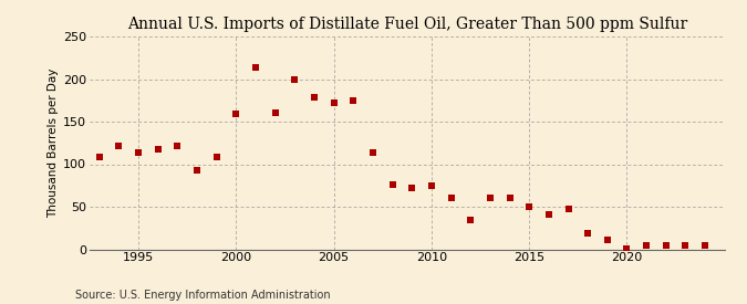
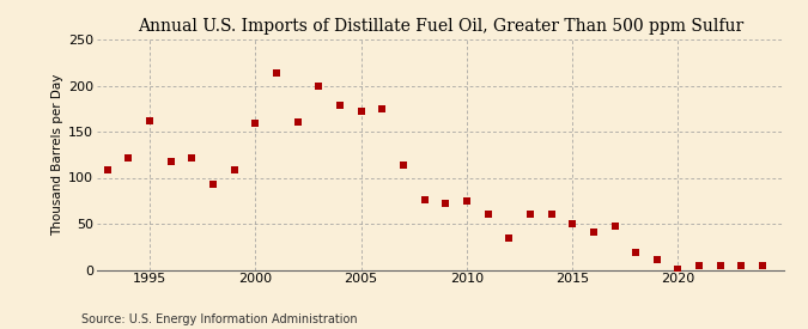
1995: 114 -> 162
